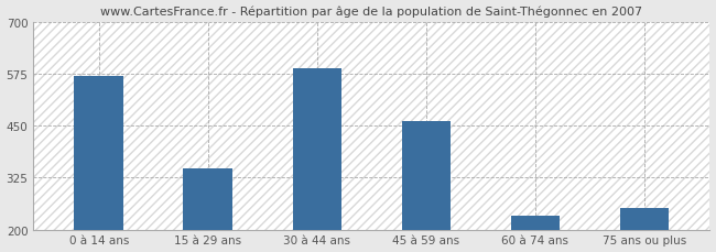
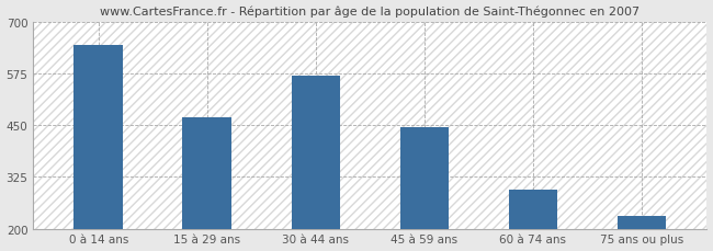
0 à 14 ans: 570 -> 645
15 à 29 ans: 348 -> 470
30 à 44 ans: 588 -> 570
45 à 59 ans: 462 -> 445
60 à 74 ans: 233 -> 295
75 ans ou plus: 252 -> 230
